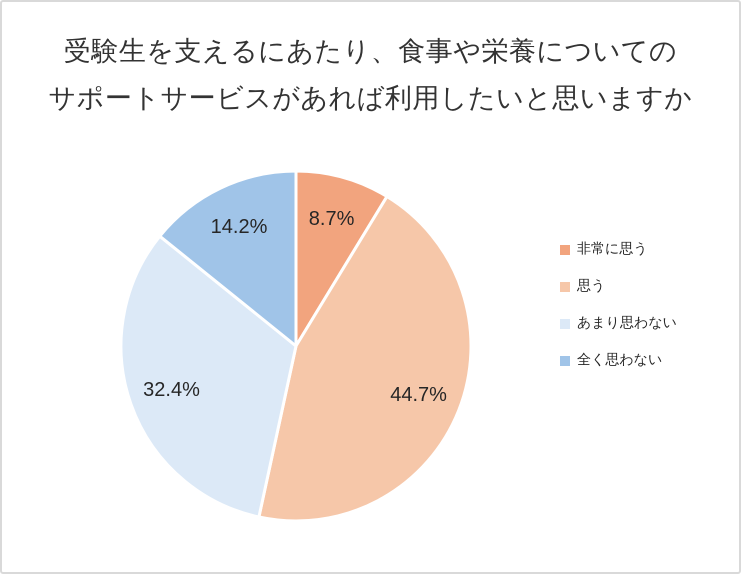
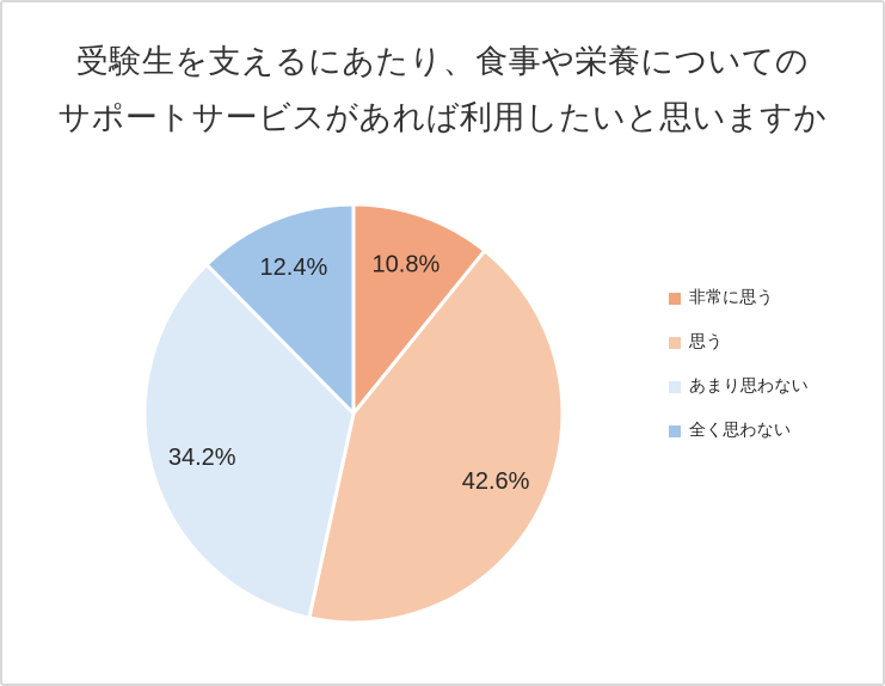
非常に思う: 8.7% -> 10.8%
思う: 44.7% -> 42.6%
あまり思わない: 32.4% -> 34.2%
全く思わない: 14.2% -> 12.4%
